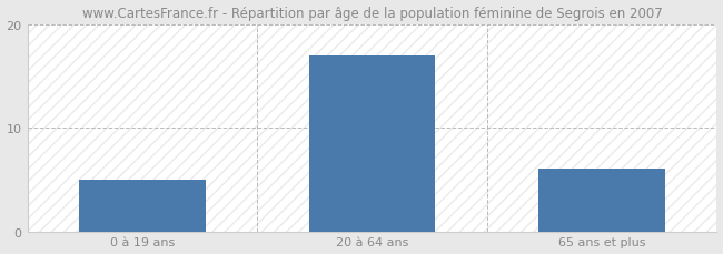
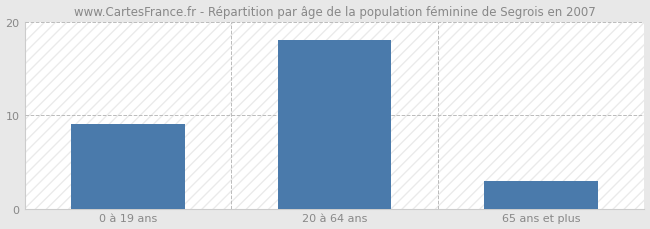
0 à 19 ans: 5 -> 9
20 à 64 ans: 17 -> 18
65 ans et plus: 6 -> 3
